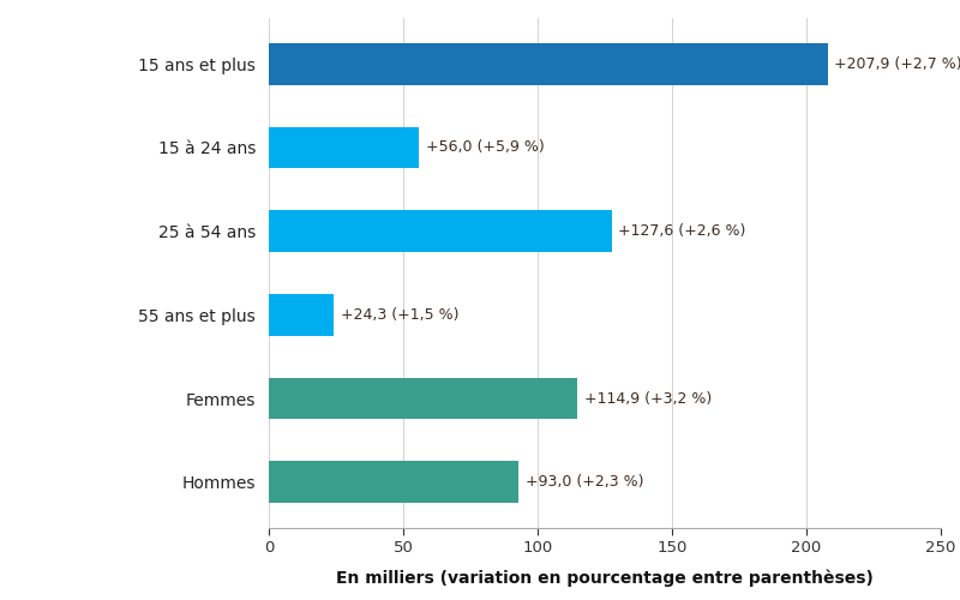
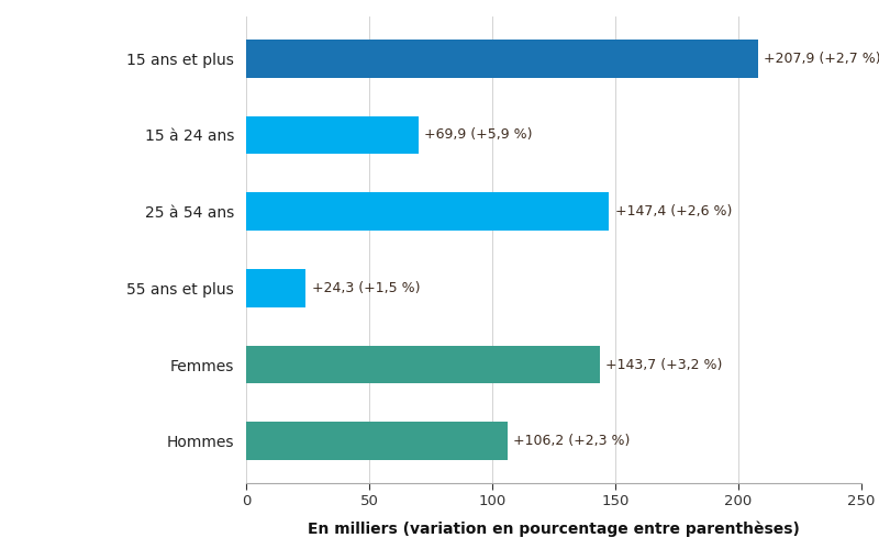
15 à 24 ans: +56,0 -> +69,9
25 à 54 ans: +127,6 -> +147,4
Femmes: +114,9 -> +143,7
Hommes: +93,0 -> +106,2
